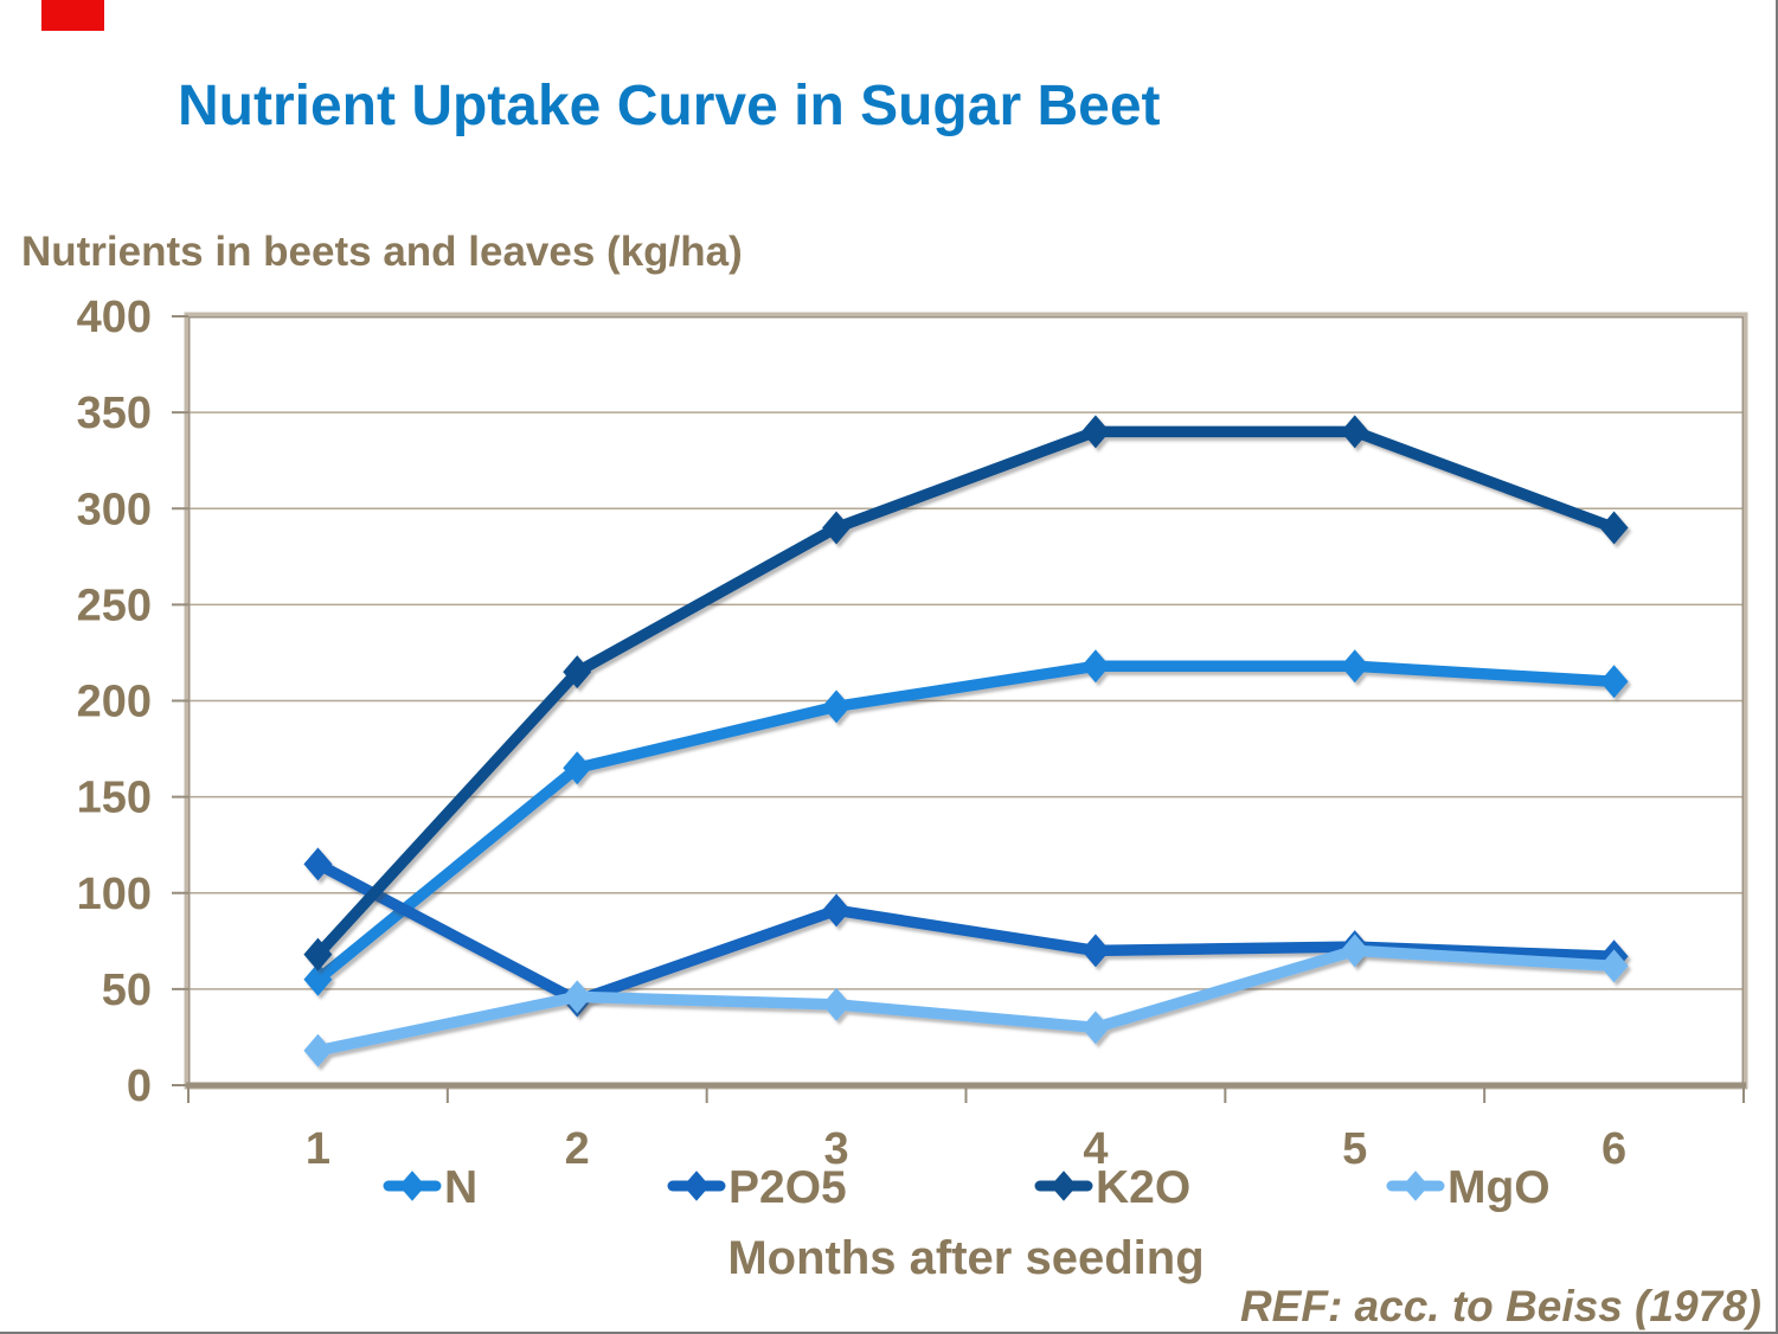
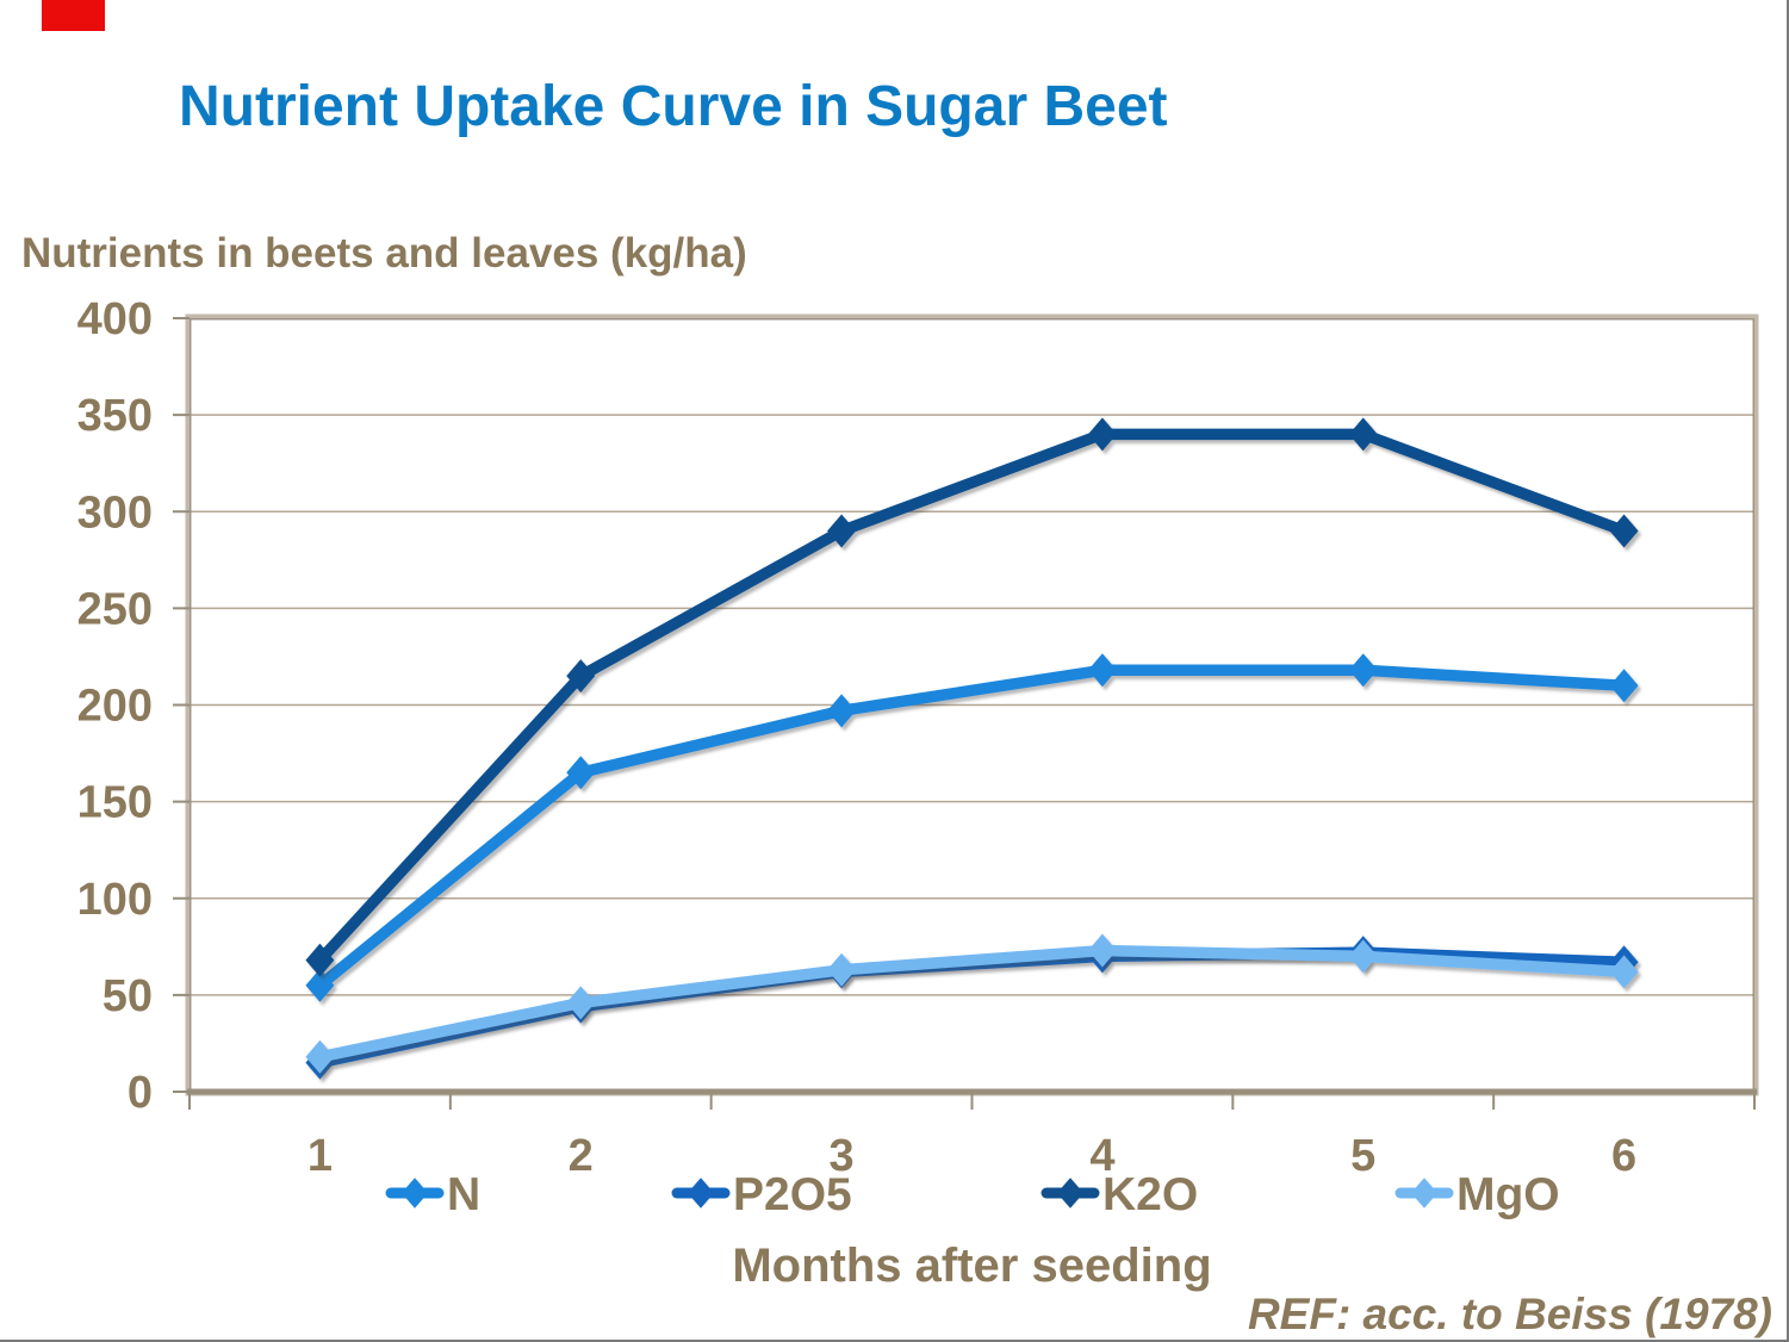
P2O5/1: 115 -> 15
P2O5/3: 91 -> 62
MgO/3: 42 -> 63
MgO/4: 30 -> 73
